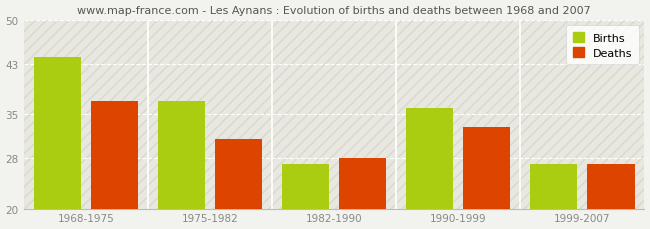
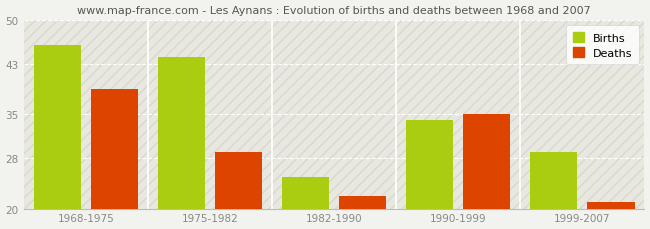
Births/1968-1975: 44 -> 46
Deaths/1968-1975: 37 -> 39
Births/1975-1982: 37 -> 44
Deaths/1975-1982: 31 -> 29
Births/1982-1990: 27 -> 25
Deaths/1982-1990: 28 -> 22
Births/1990-1999: 36 -> 34
Deaths/1990-1999: 33 -> 35
Births/1999-2007: 27 -> 29
Deaths/1999-2007: 27 -> 21
